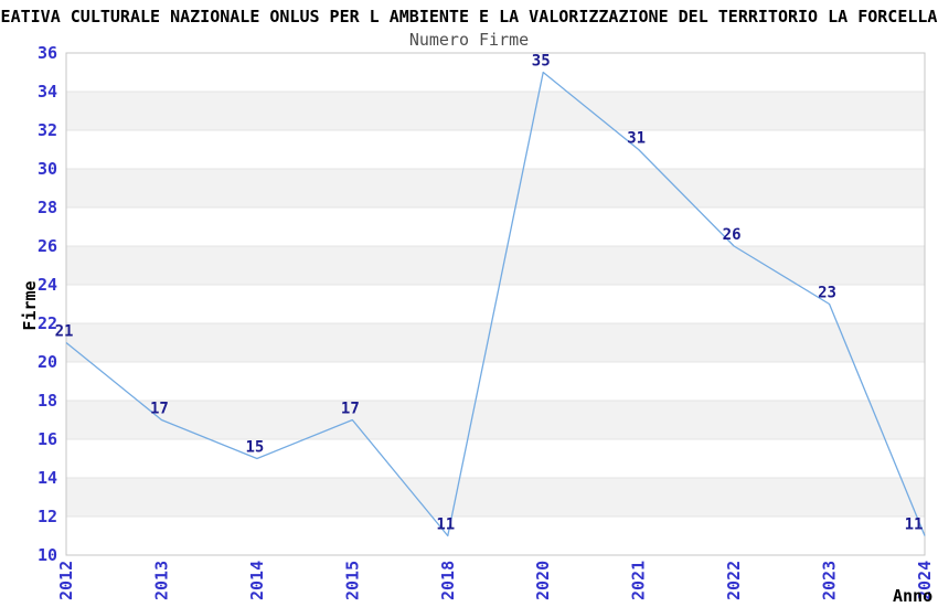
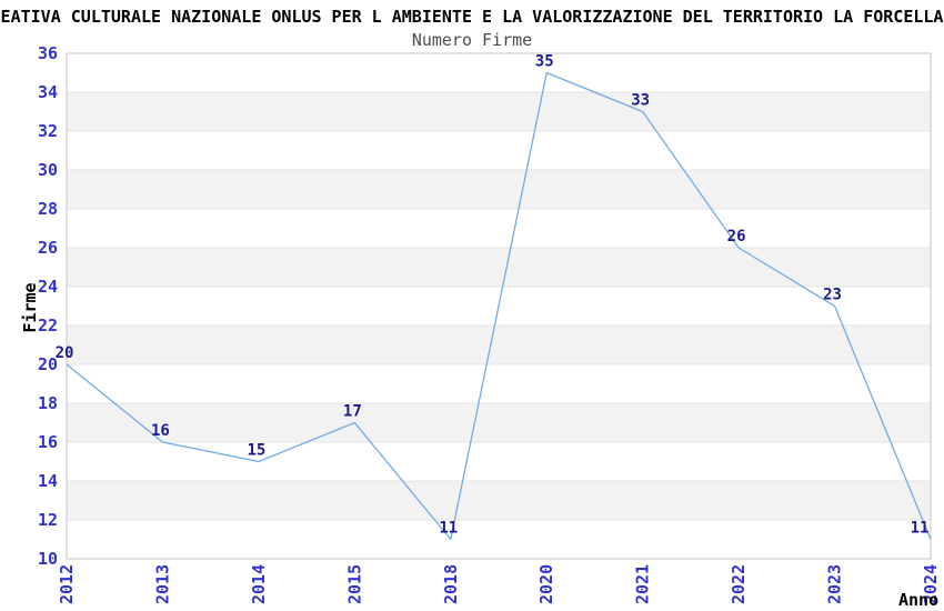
2012: 21 -> 20
2013: 17 -> 16
2021: 31 -> 33
